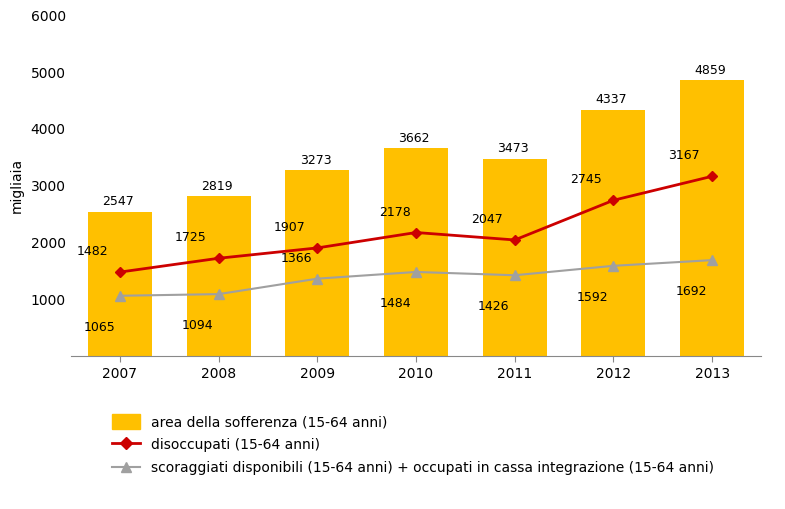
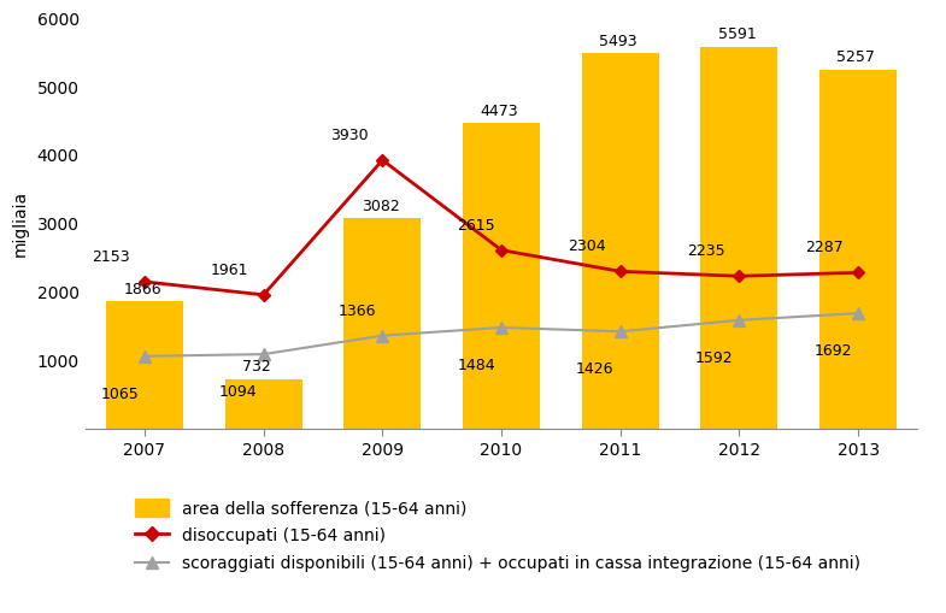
area della sofferenza (15-64 anni)/2007: 2547 -> 1866
disoccupati (15-64 anni)/2007: 1482 -> 2153
area della sofferenza (15-64 anni)/2008: 2819 -> 732
disoccupati (15-64 anni)/2008: 1725 -> 1961
area della sofferenza (15-64 anni)/2009: 3273 -> 3082
disoccupati (15-64 anni)/2009: 1907 -> 3930
area della sofferenza (15-64 anni)/2010: 3662 -> 4473
disoccupati (15-64 anni)/2010: 2178 -> 2615
area della sofferenza (15-64 anni)/2011: 3473 -> 5493
disoccupati (15-64 anni)/2011: 2047 -> 2304
area della sofferenza (15-64 anni)/2012: 4337 -> 5591
disoccupati (15-64 anni)/2012: 2745 -> 2235
area della sofferenza (15-64 anni)/2013: 4859 -> 5257
disoccupati (15-64 anni)/2013: 3167 -> 2287
